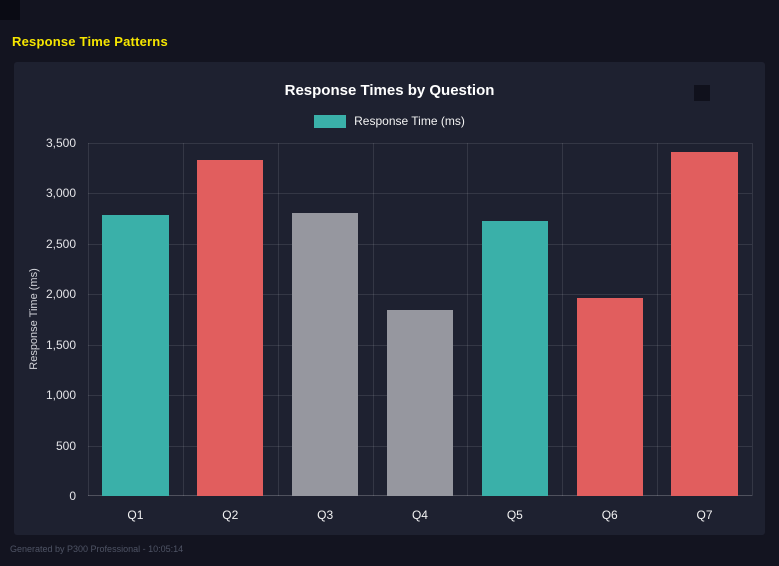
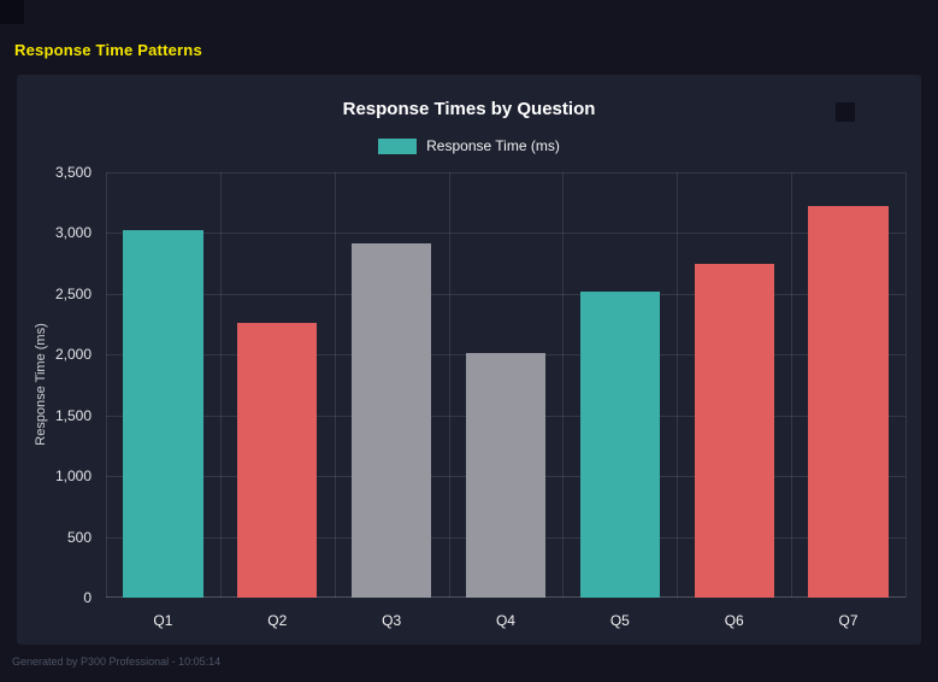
Q1: 2790 -> 3020
Q2: 3330 -> 2260
Q3: 2810 -> 2920
Q4: 1840 -> 2010
Q5: 2730 -> 2520
Q6: 1960 -> 2750
Q7: 3410 -> 3220
